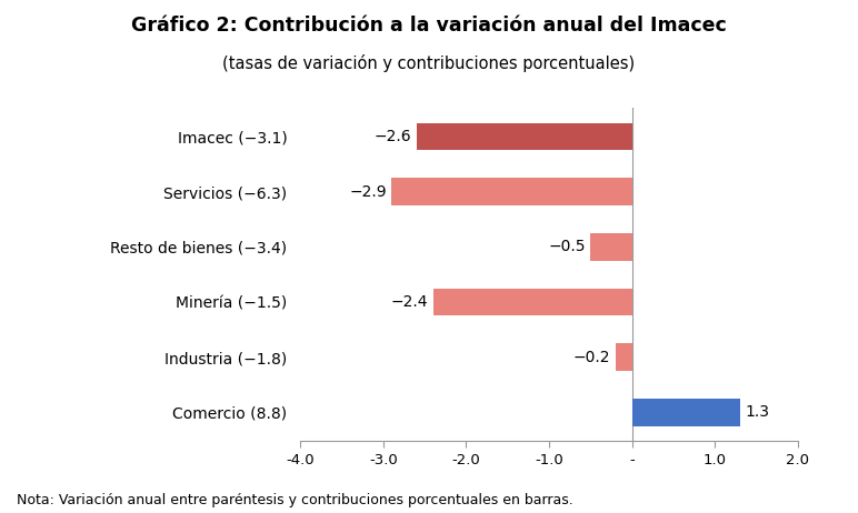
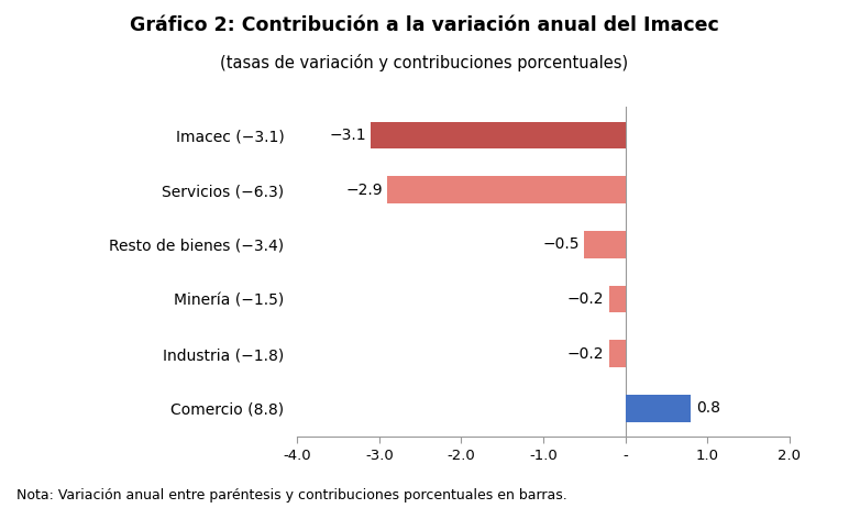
Imacec (−3.1): −2.6 -> −3.1
Minería (−1.5): −2.4 -> −0.2
Comercio (8.8): 1.3 -> 0.8
